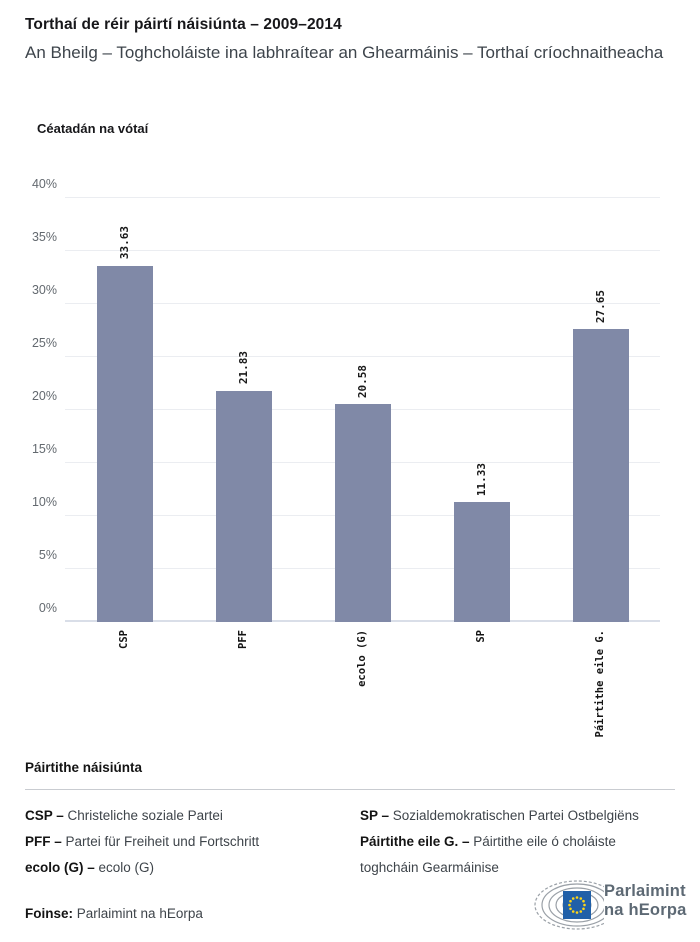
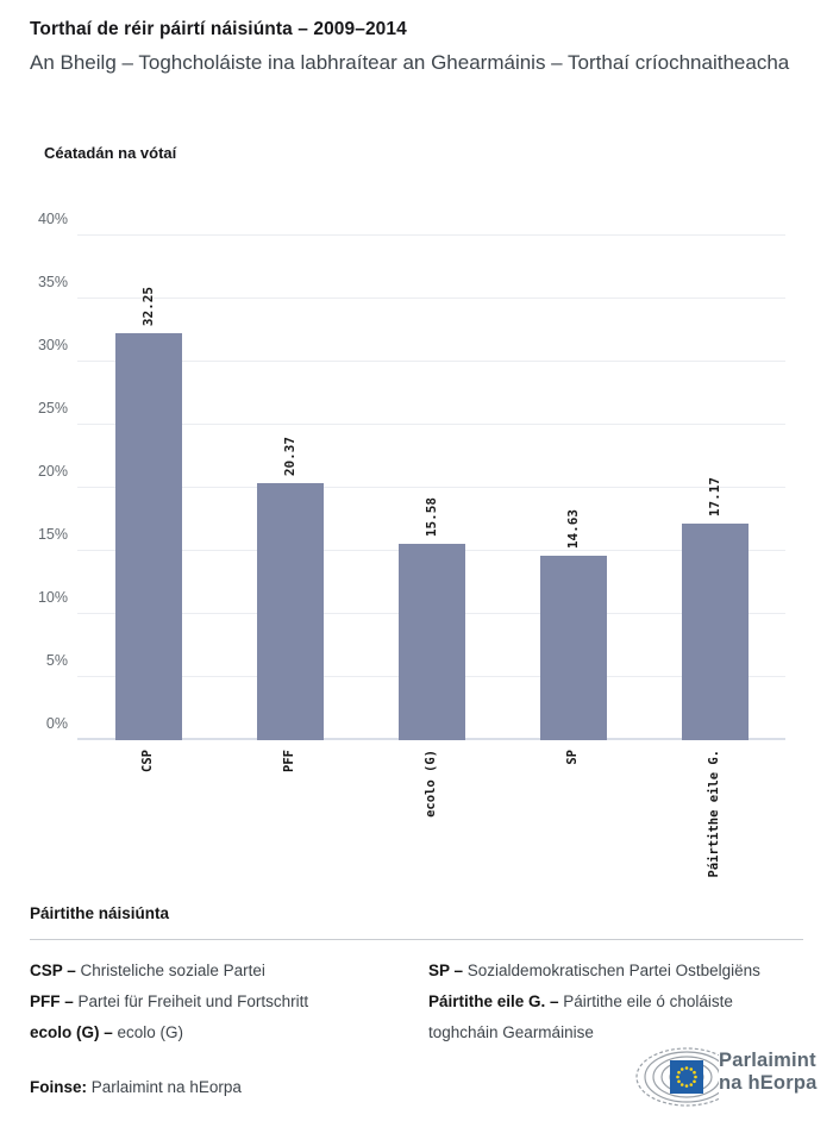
CSP: 33.63 -> 32.25
PFF: 21.83 -> 20.37
ecolo (G): 20.58 -> 15.58
SP: 11.33 -> 14.63
Páirtithe eile G.: 27.65 -> 17.17
